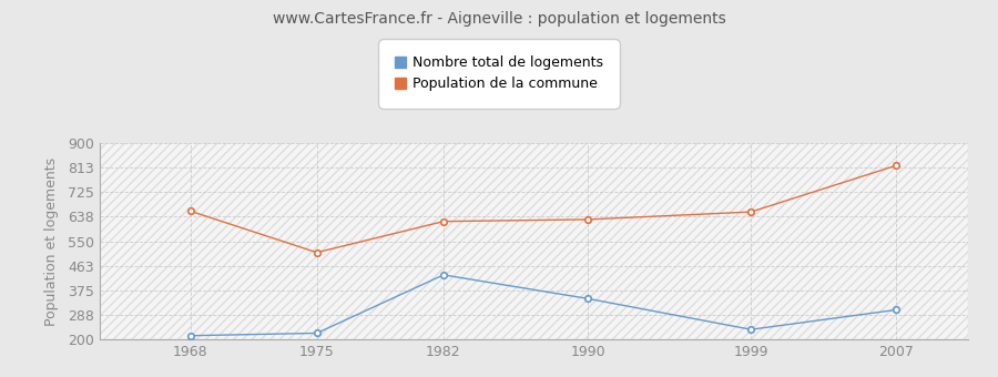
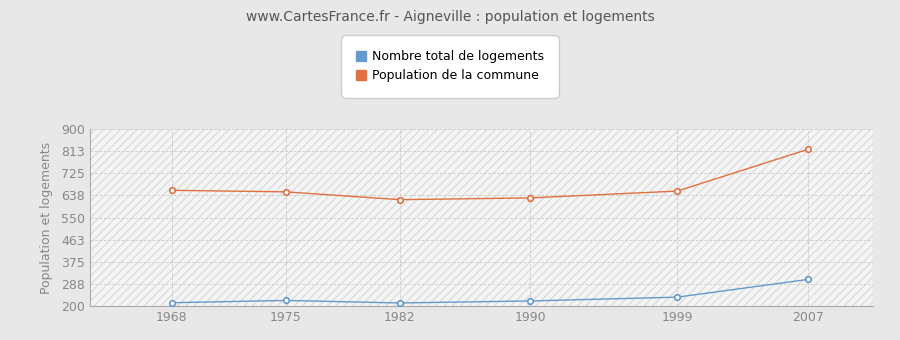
Population de la commune/1975: 510 -> 652
Nombre total de logements/1982: 430 -> 212
Nombre total de logements/1990: 345 -> 220
